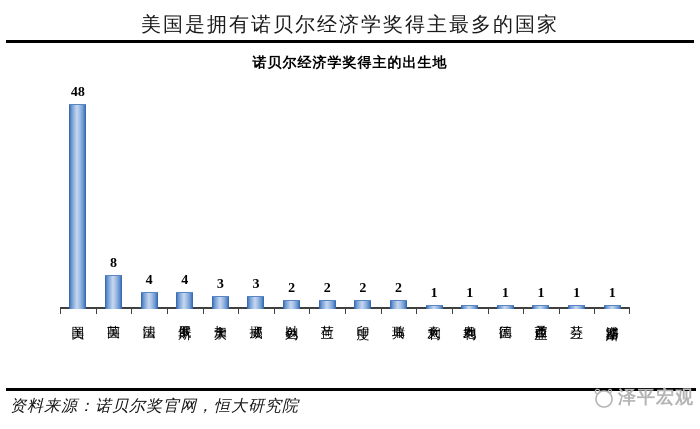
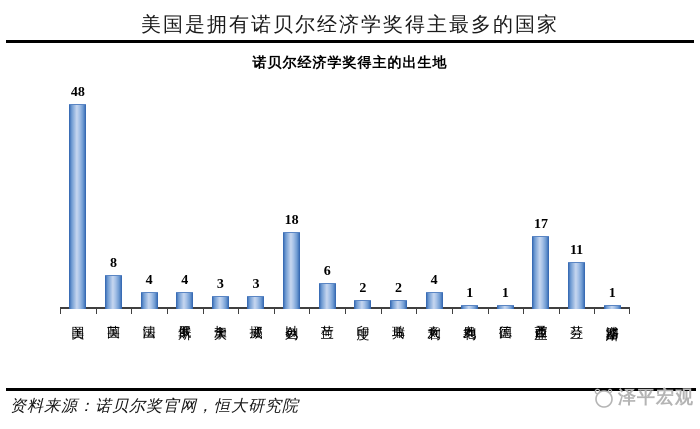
以色列: 2 -> 18
荷兰: 2 -> 6
意大利: 1 -> 4
圣卢西亚: 1 -> 17
芬兰: 1 -> 11
